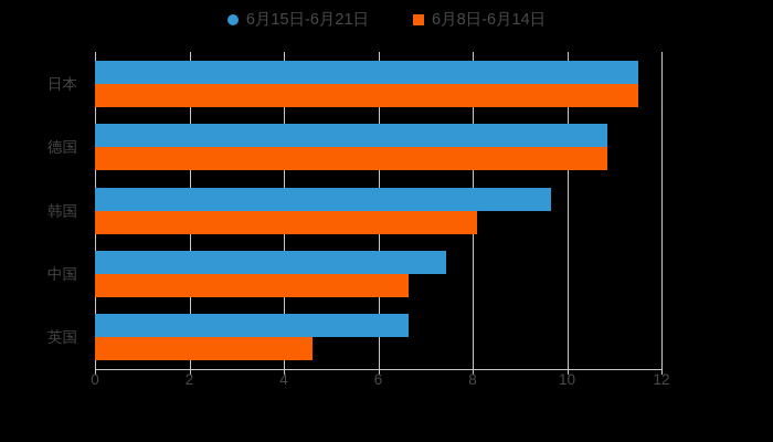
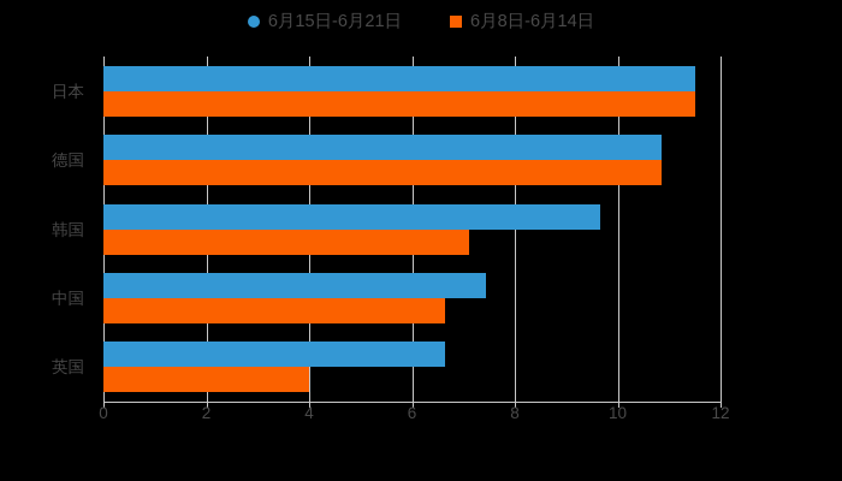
6月8日-6月14日/韩国: 8.1 -> 7.1
6月8日-6月14日/英国: 4.6 -> 4.0
